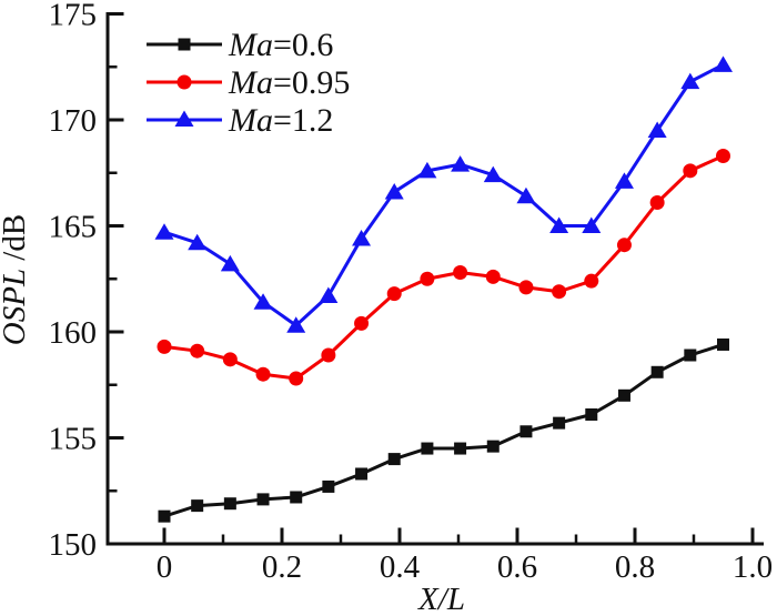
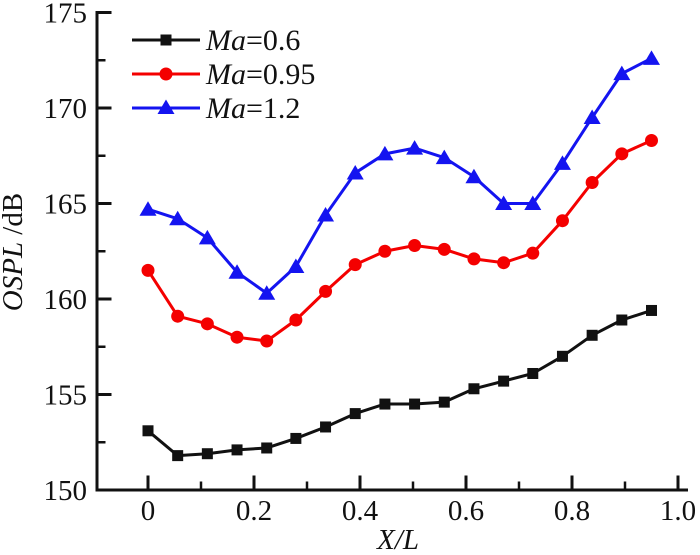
Ma=0.6/0: 151.3 -> 153.1
Ma=0.95/0: 159.3 -> 161.5
